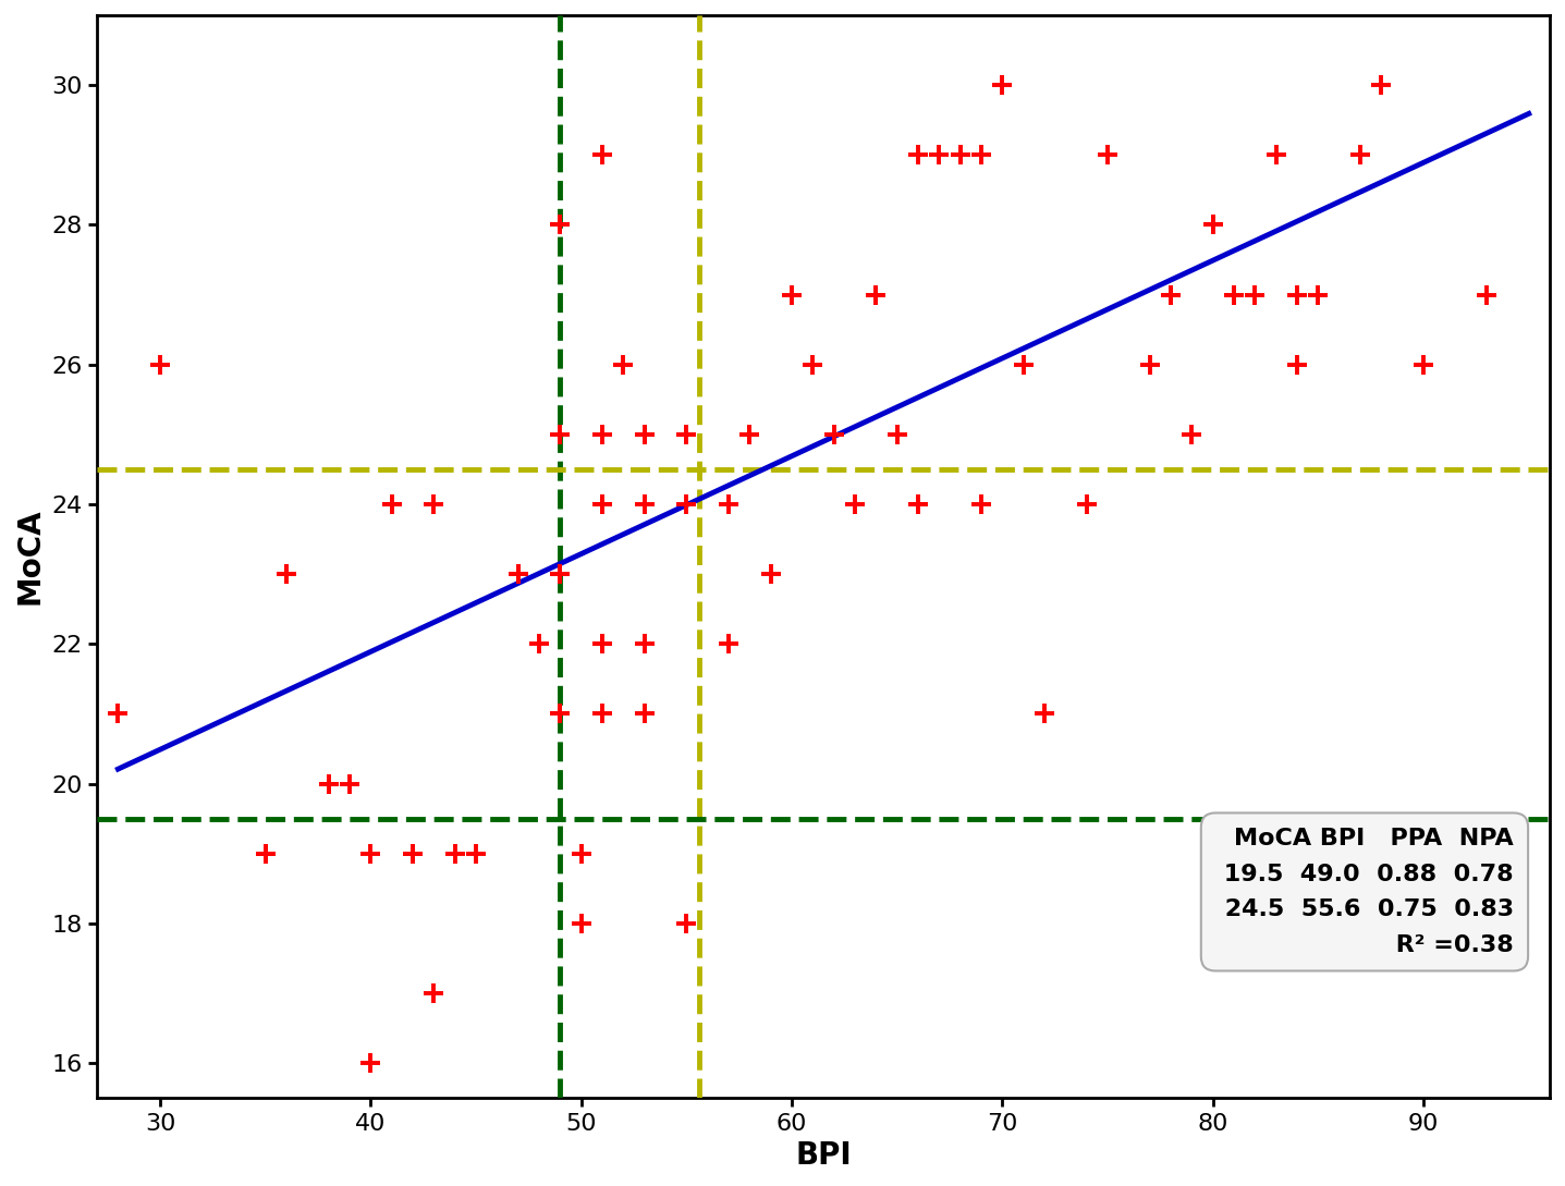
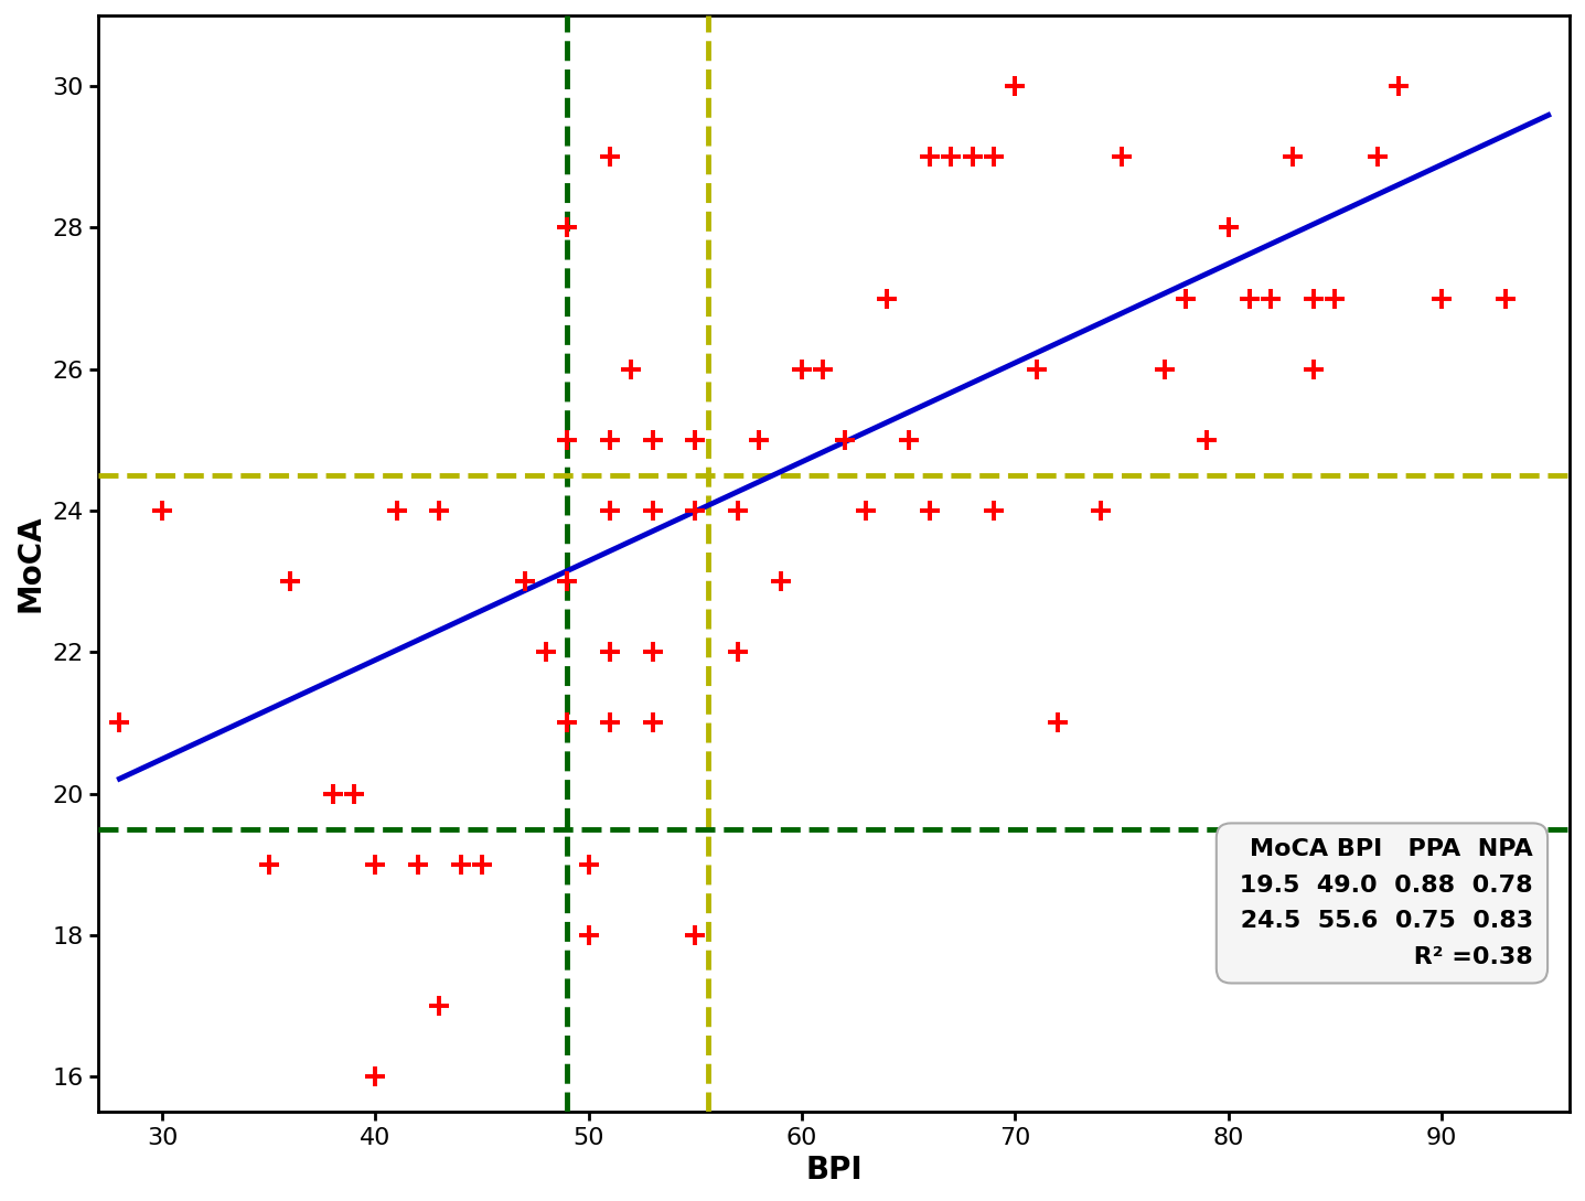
30: 26 -> 24
60: 27 -> 26
90: 26 -> 27
